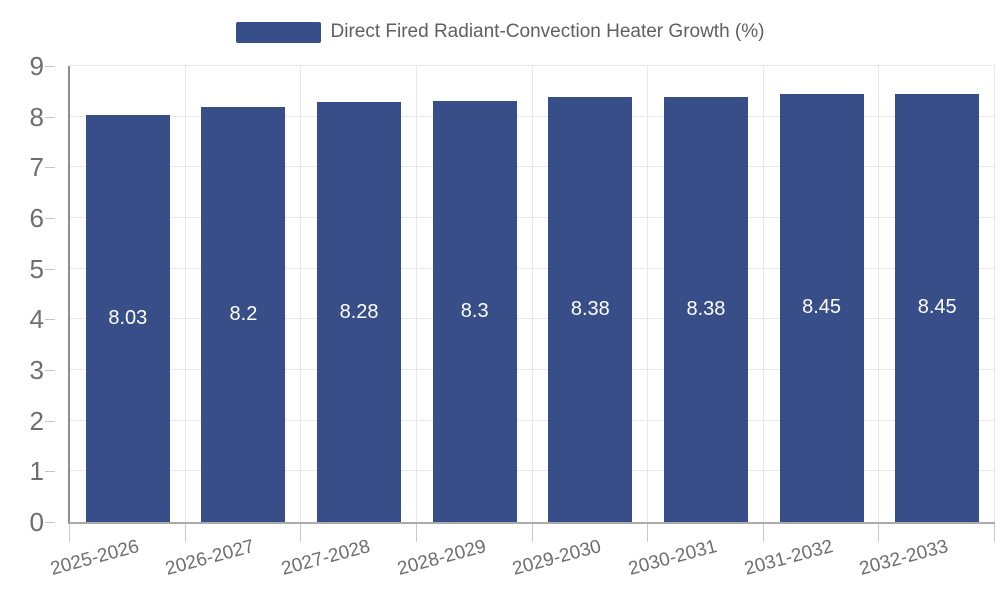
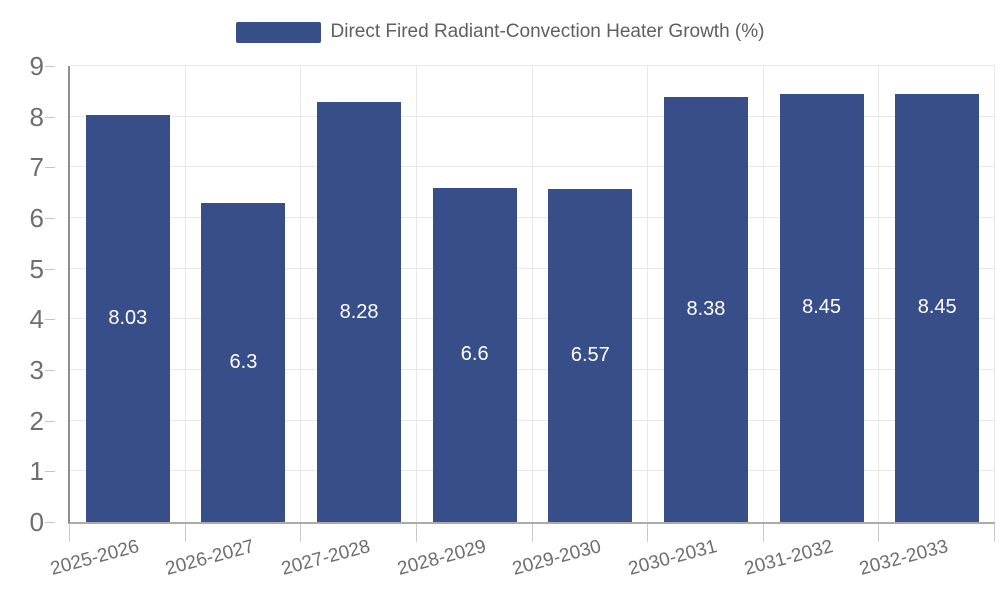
2026-2027: 8.2 -> 6.3
2028-2029: 8.3 -> 6.6
2029-2030: 8.38 -> 6.57
